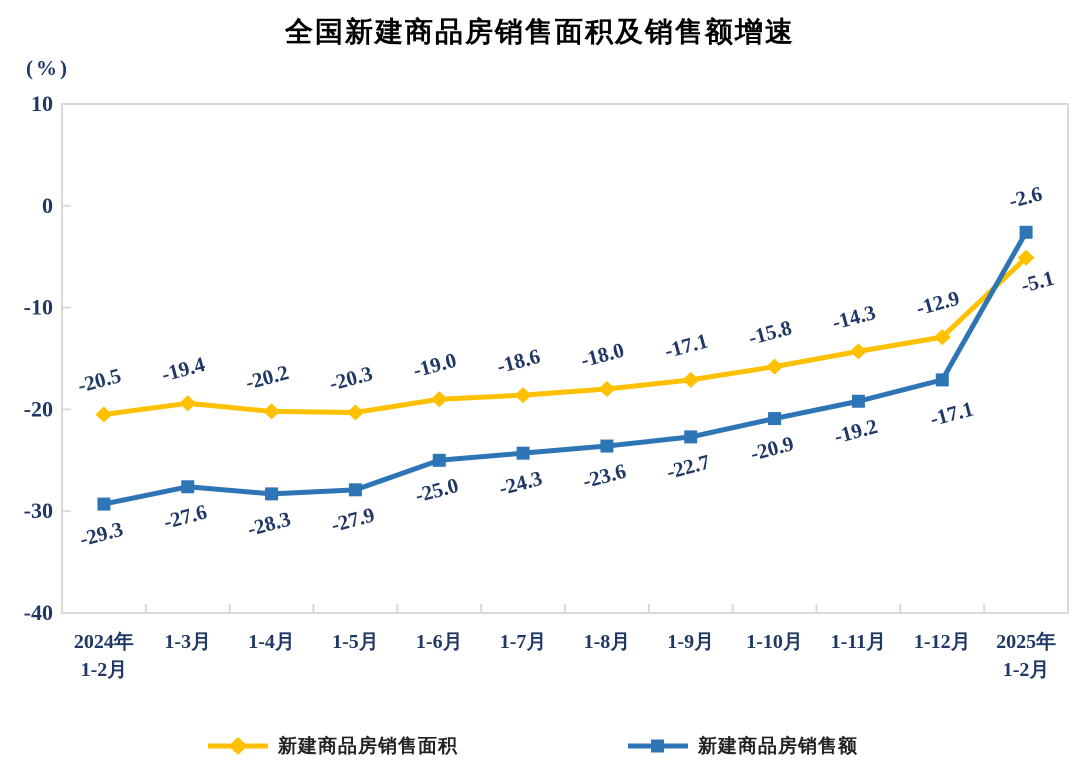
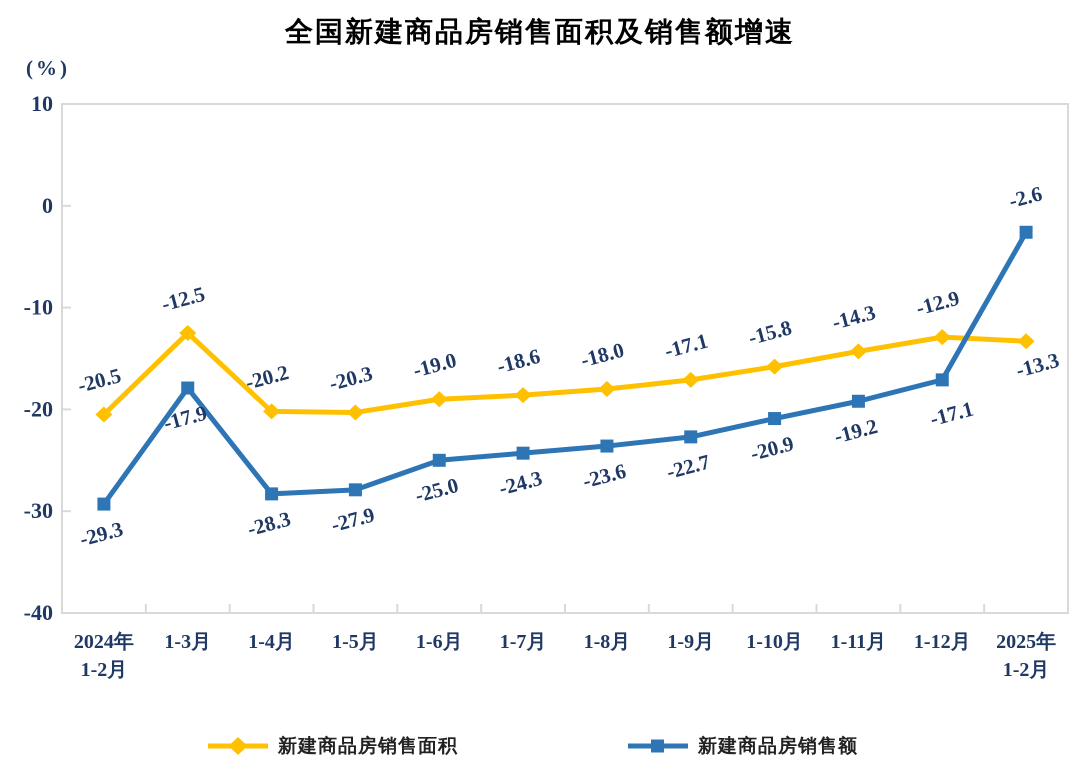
新建商品房销售面积/1-3月: -19.4 -> -12.5
新建商品房销售额/1-3月: -27.6 -> -17.9
新建商品房销售面积/2025年 1-2月: -5.1 -> -13.3
